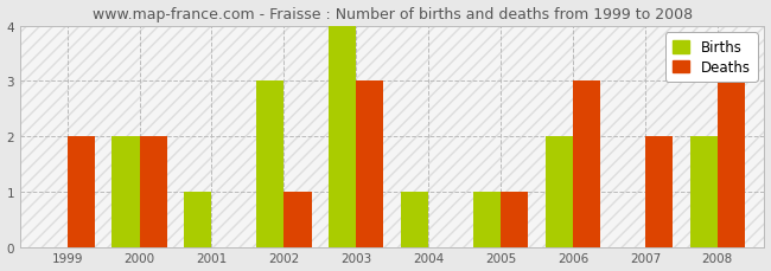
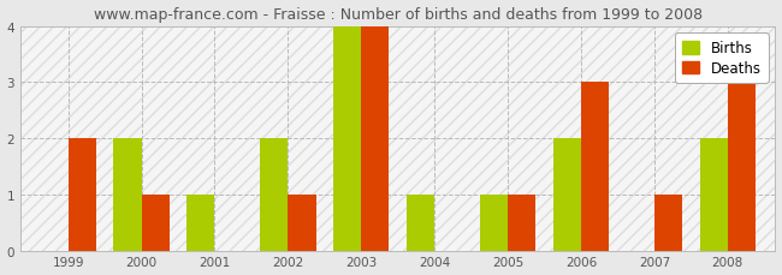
Deaths/2000: 2 -> 1
Births/2002: 3 -> 2
Deaths/2003: 3 -> 4
Deaths/2007: 2 -> 1
